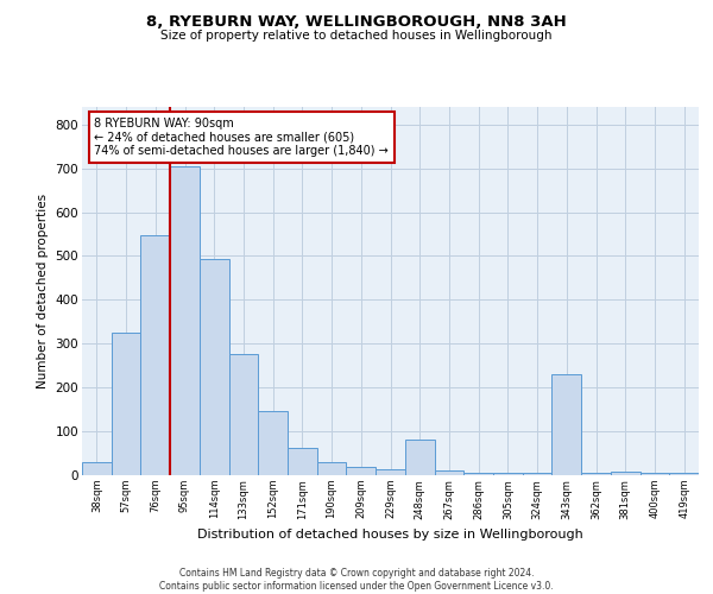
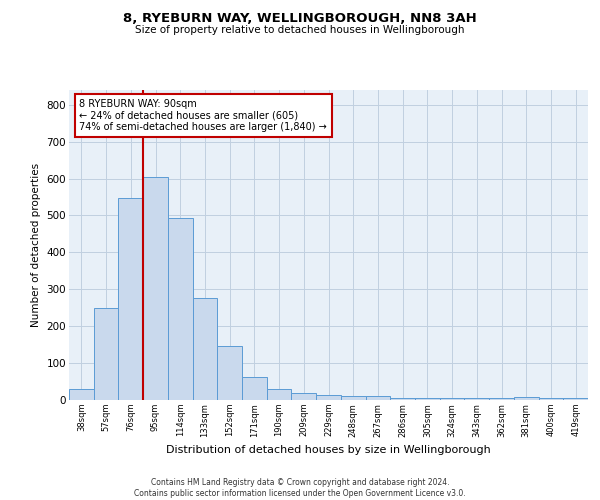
57sqm: 325 -> 248
95sqm: 705 -> 603
248sqm: 80 -> 12
343sqm: 230 -> 5
